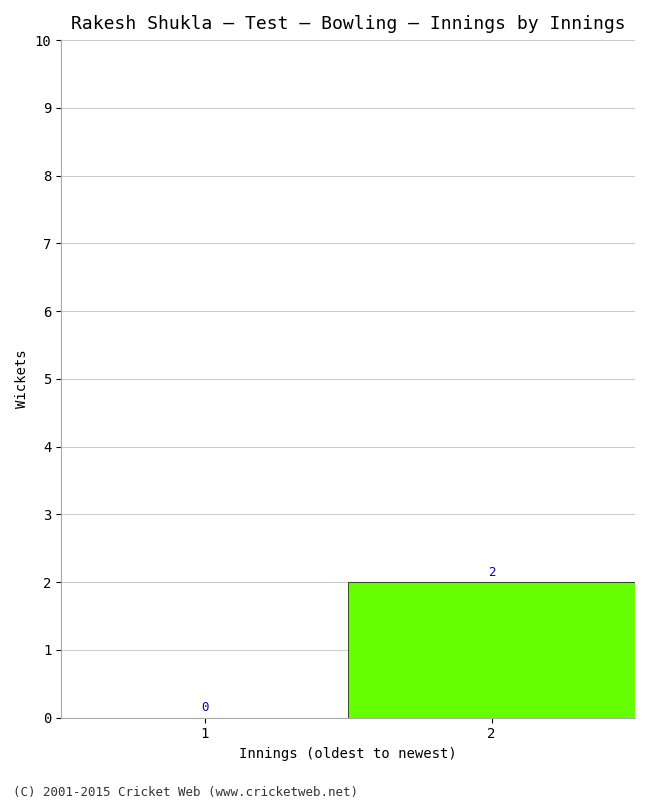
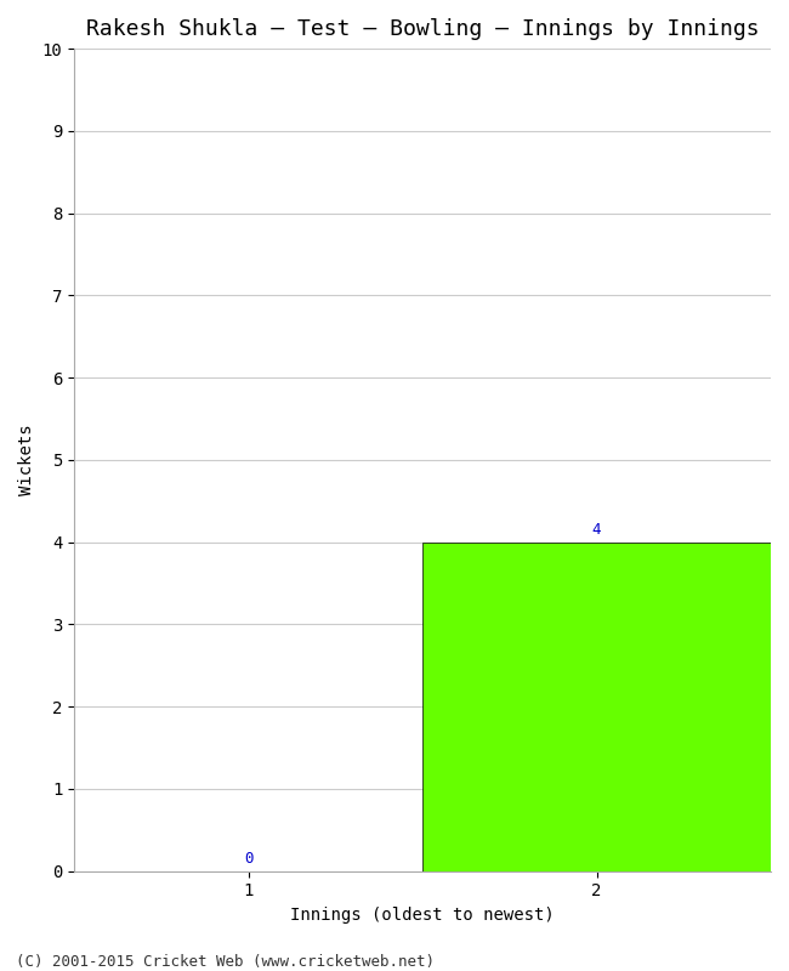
2: 2 -> 4
